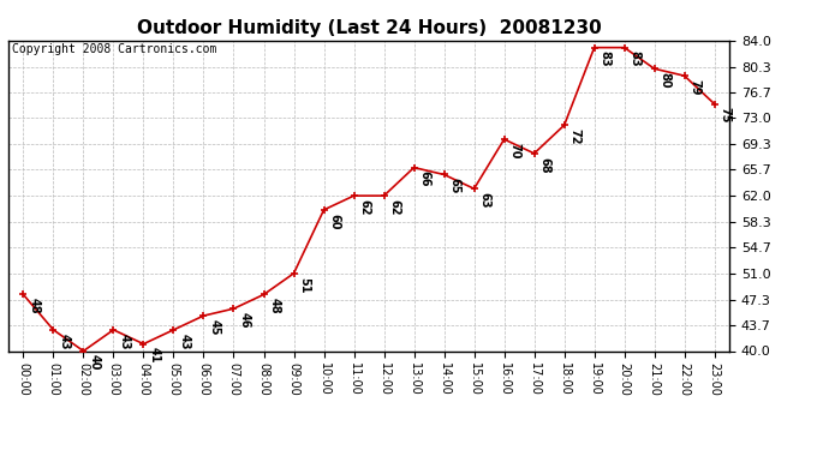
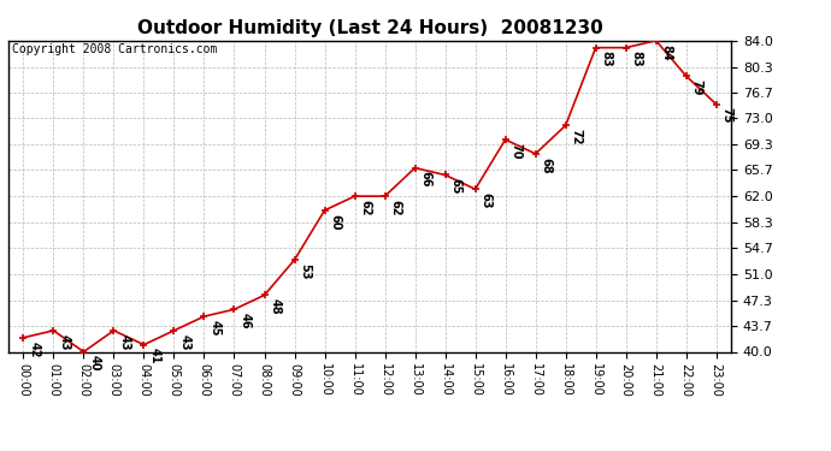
00:00: 48 -> 42
09:00: 51 -> 53
21:00: 80 -> 84
